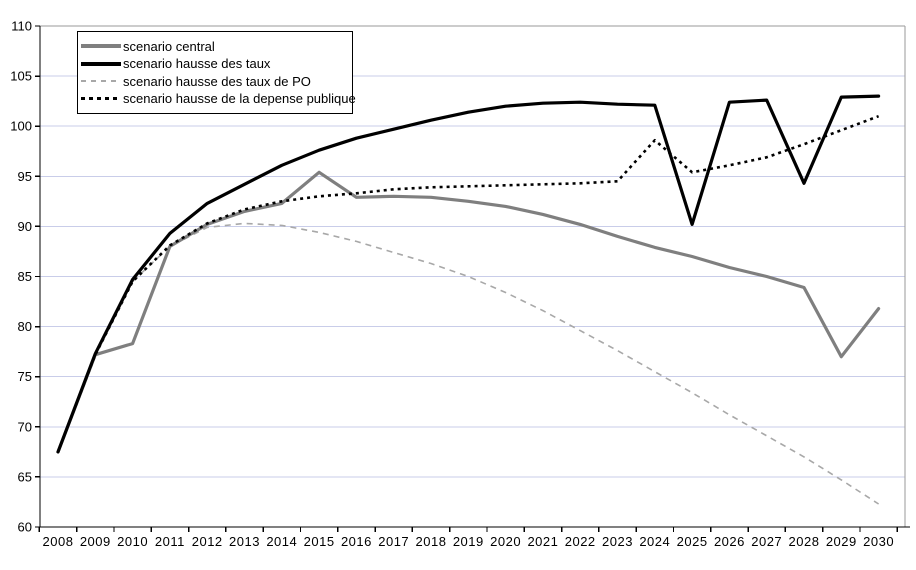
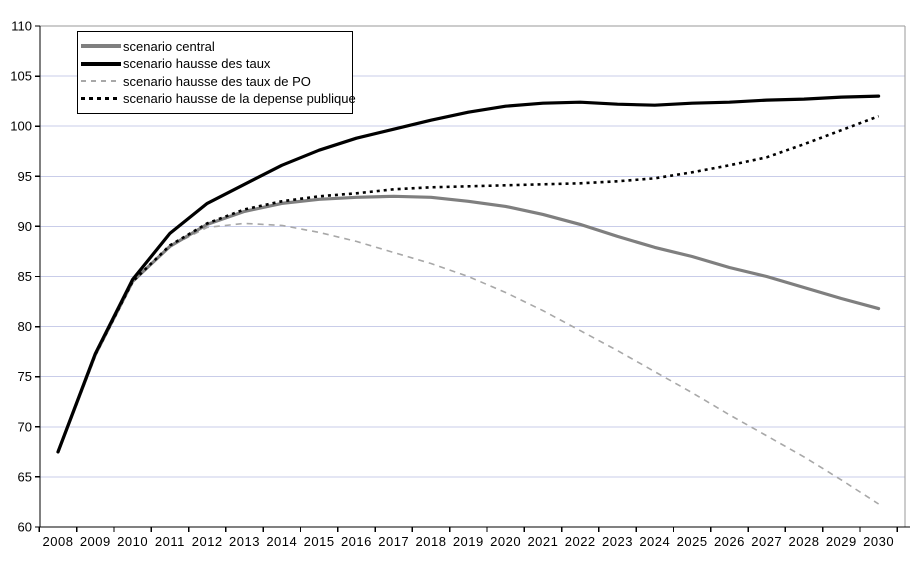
scenario central/2010: 78.3 -> 84.5
scenario central/2015: 95.4 -> 92.7
scenario hausse de la depense publique/2024: 98.6 -> 94.8
scenario hausse des taux/2025: 90.2 -> 102.3
scenario hausse des taux/2028: 94.3 -> 102.7
scenario central/2029: 77.0 -> 82.8
